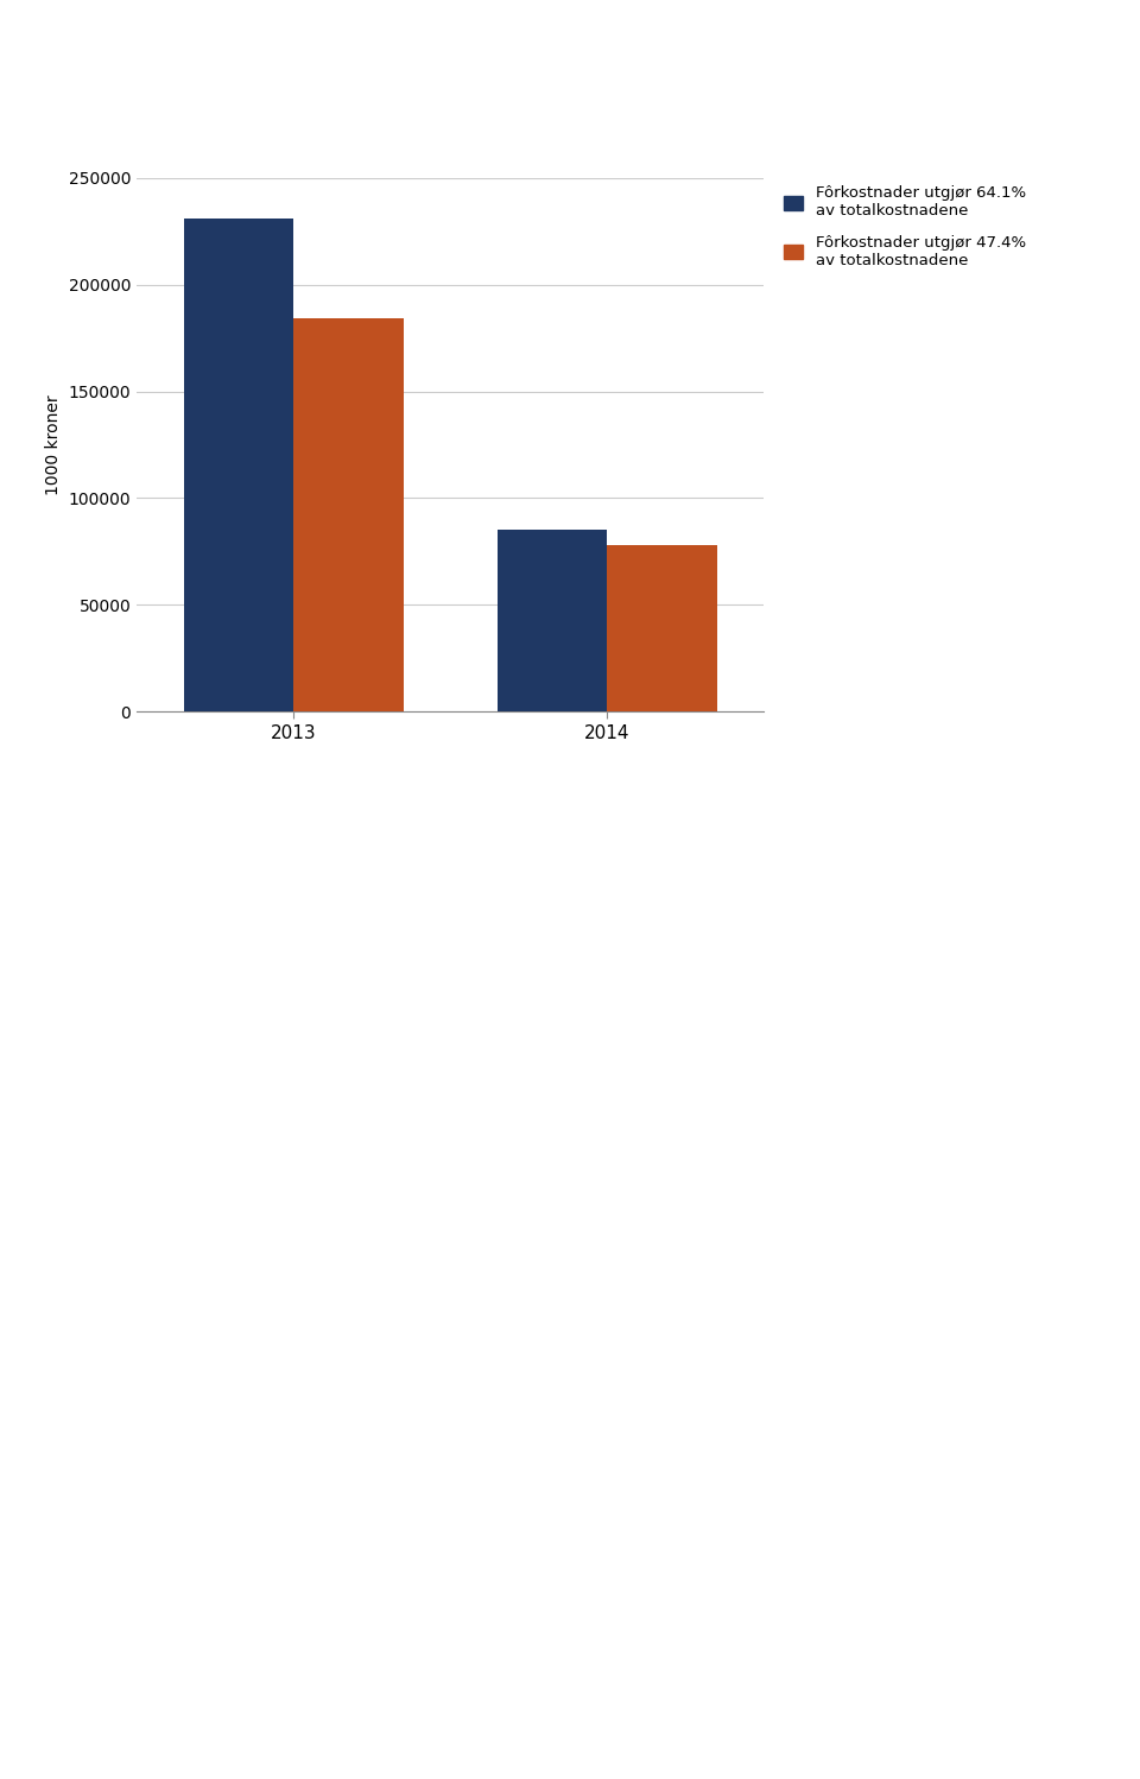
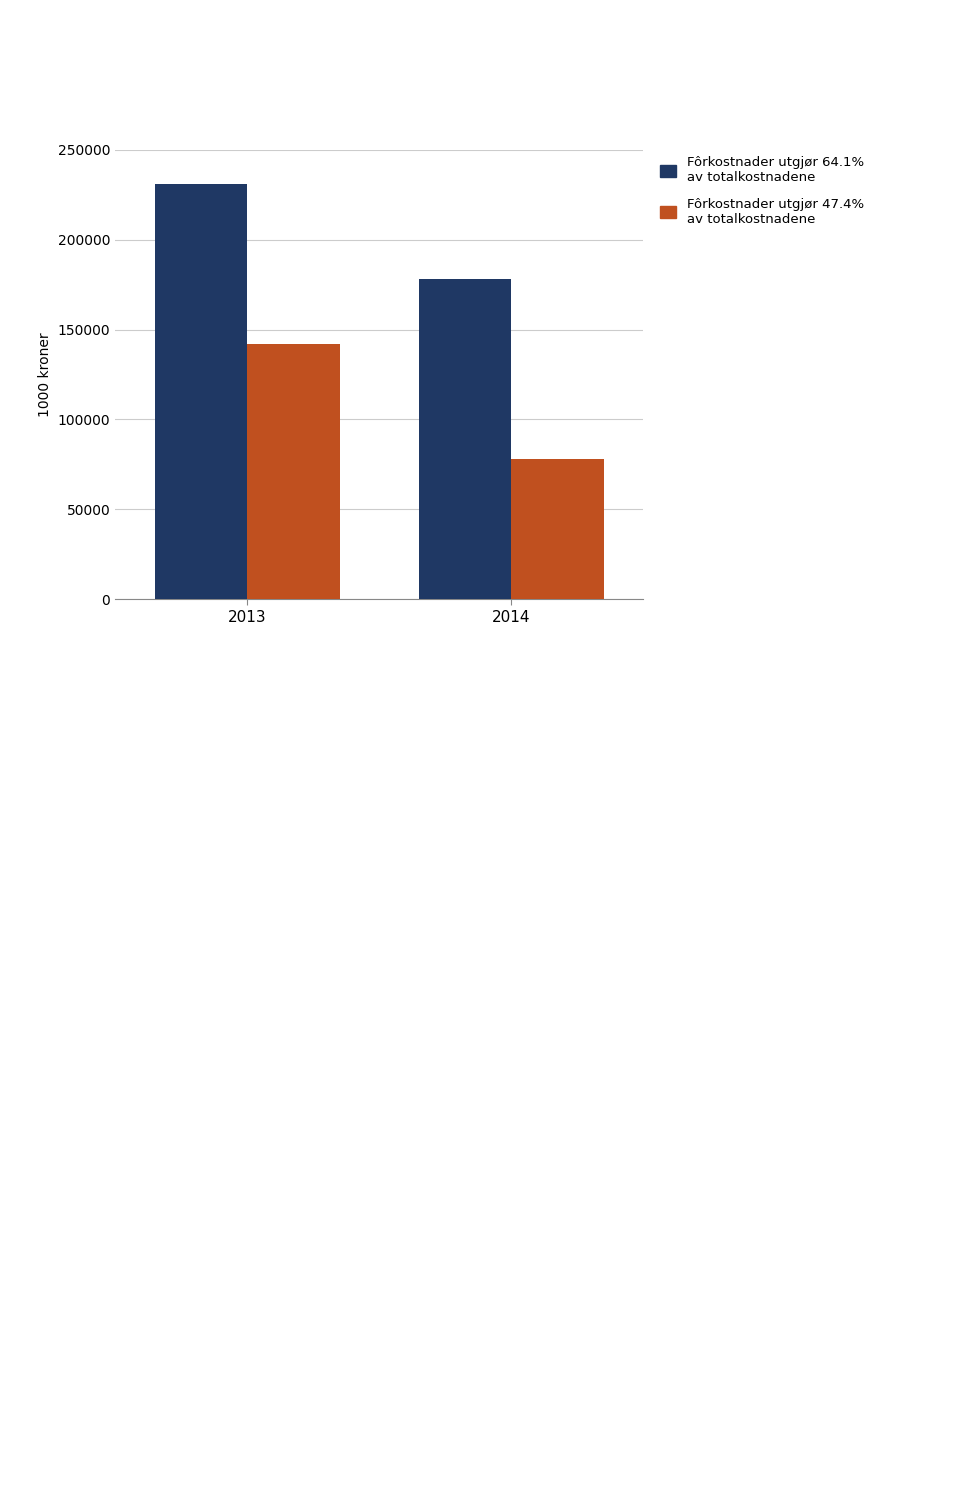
Fôrkostnader utgjør 47.4% av totalkostnadene/2013: 184000 -> 142000
Fôrkostnader utgjør 64.1% av totalkostnadene/2014: 85000 -> 178000
